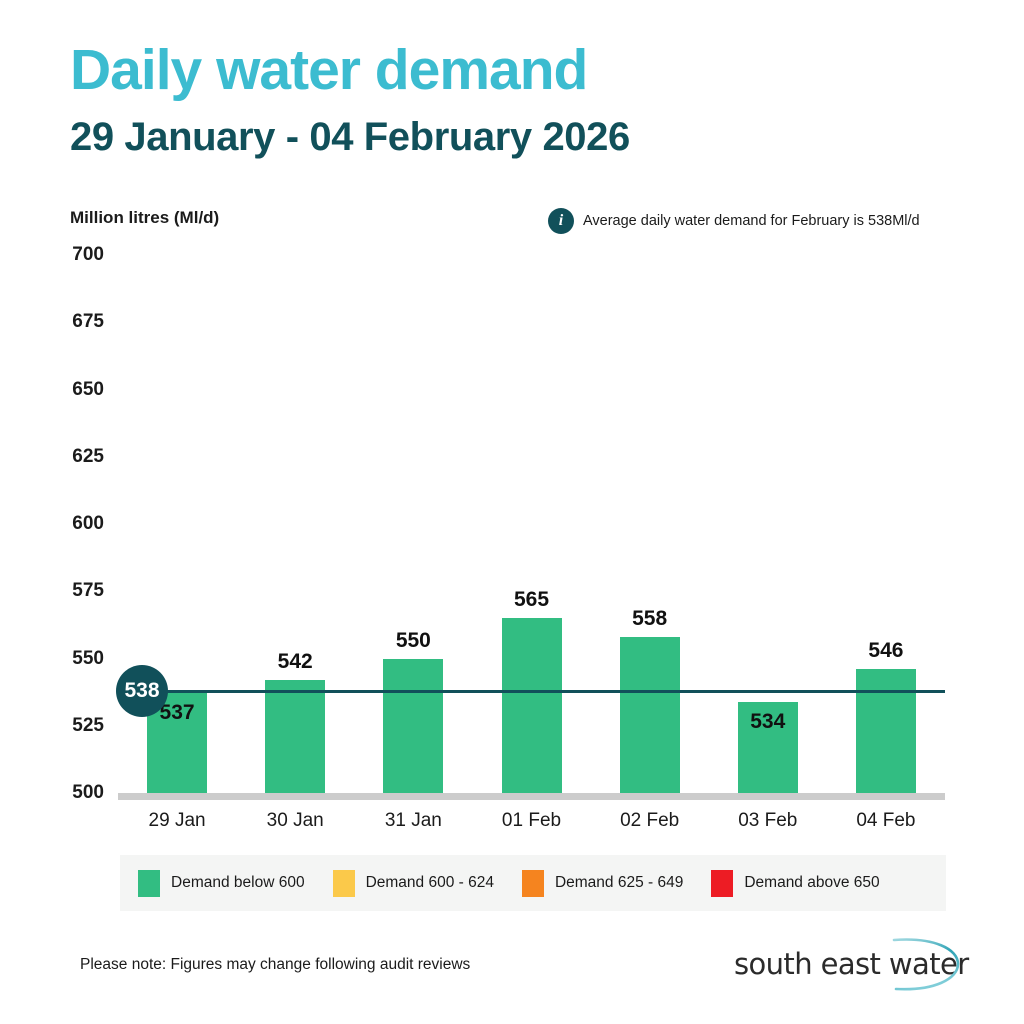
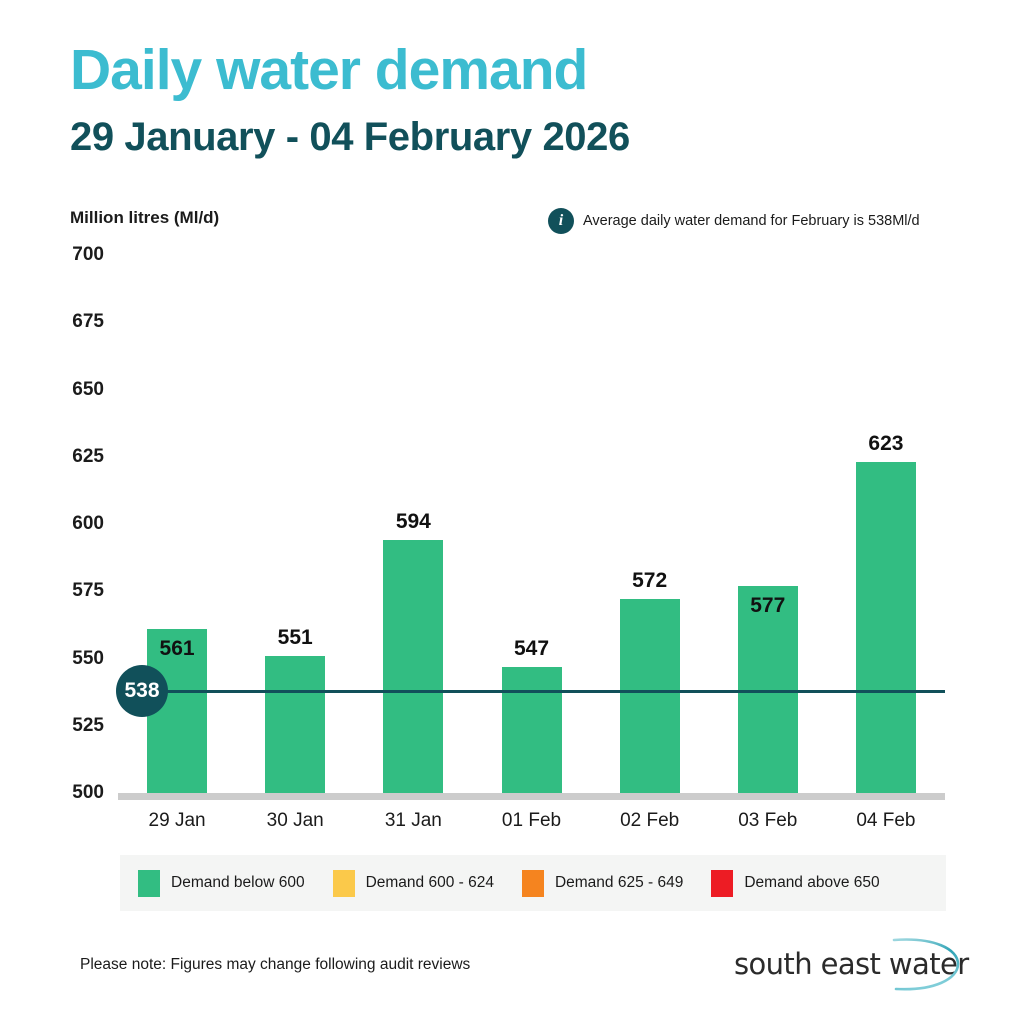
29 Jan: 537 -> 561
30 Jan: 542 -> 551
31 Jan: 550 -> 594
01 Feb: 565 -> 547
02 Feb: 558 -> 572
03 Feb: 534 -> 577
04 Feb: 546 -> 623
